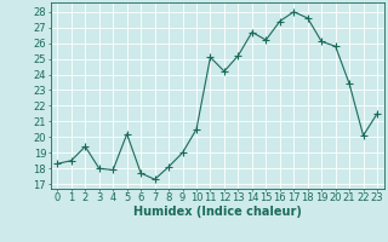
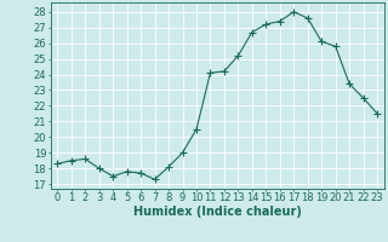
2: 19.4 -> 18.6
4: 17.9 -> 17.5
5: 20.2 -> 17.8
11: 25.1 -> 24.1
15: 26.2 -> 27.2
22: 20.1 -> 22.5
